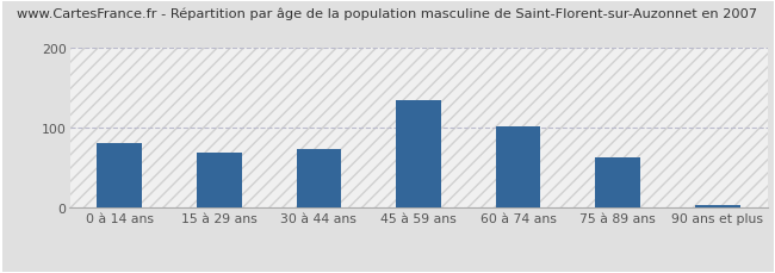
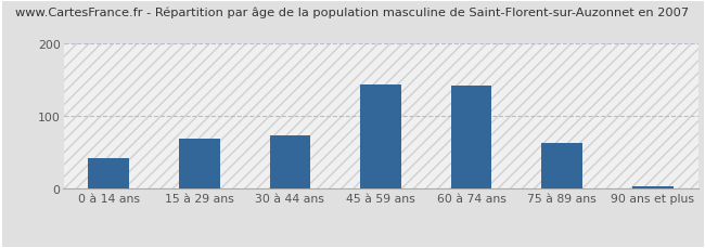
0 à 14 ans: 80 -> 42
45 à 59 ans: 135 -> 144
60 à 74 ans: 101 -> 142
